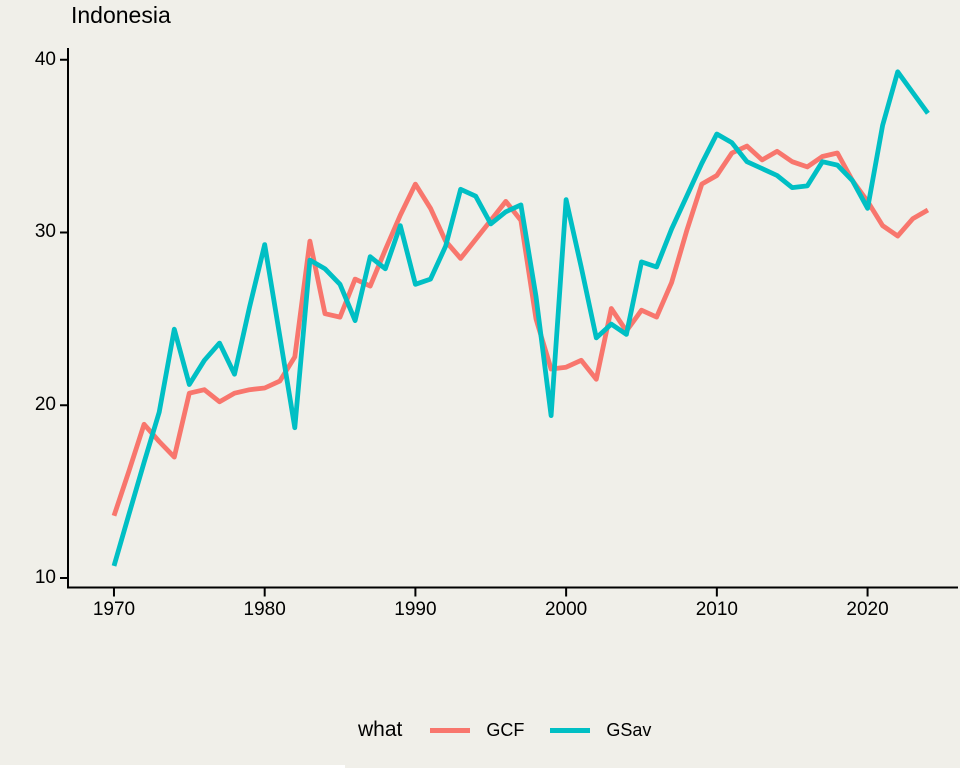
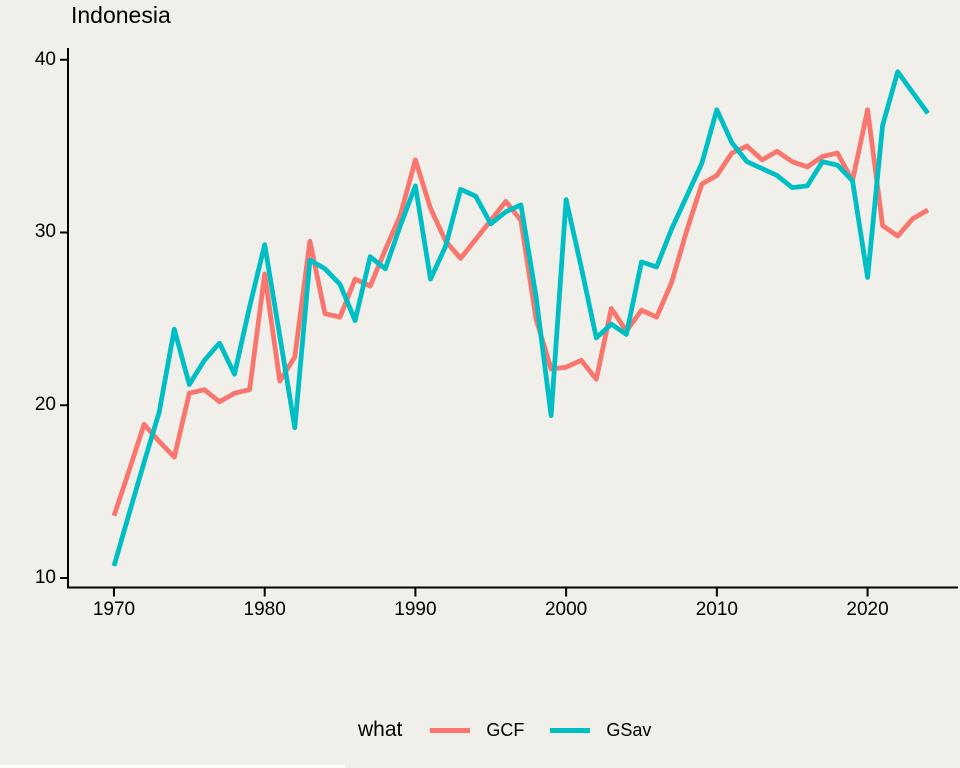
GCF/1980: 21.0 -> 27.6
GCF/1990: 32.8 -> 34.2
GSav/1990: 27.0 -> 32.7
GSav/2010: 35.7 -> 37.1
GCF/2020: 31.8 -> 37.1
GSav/2020: 31.4 -> 27.4
